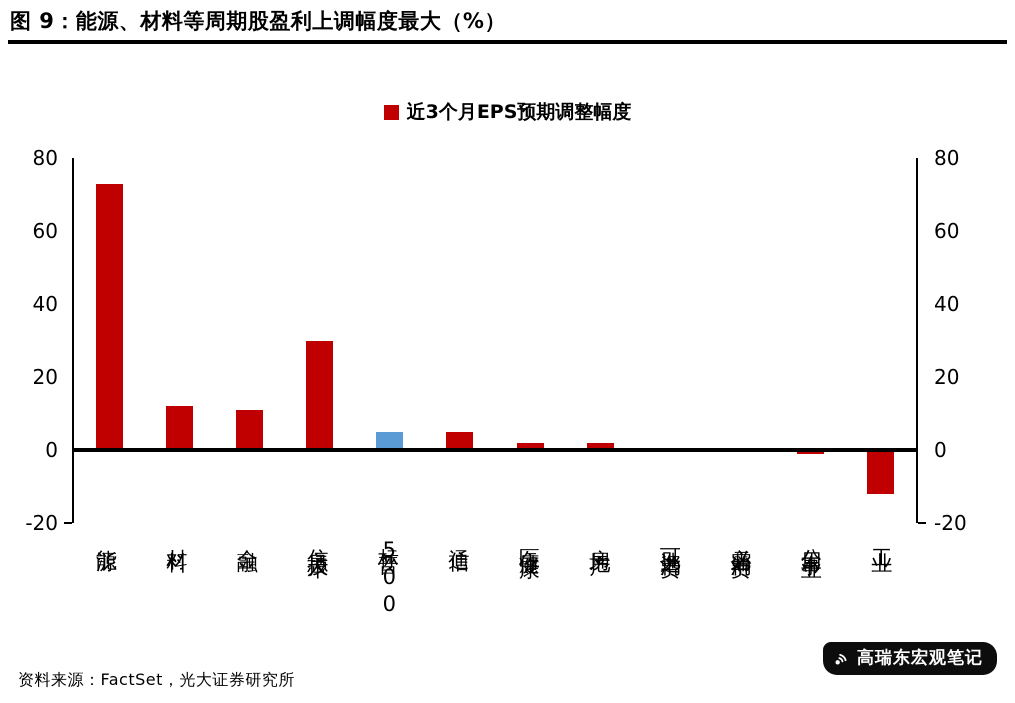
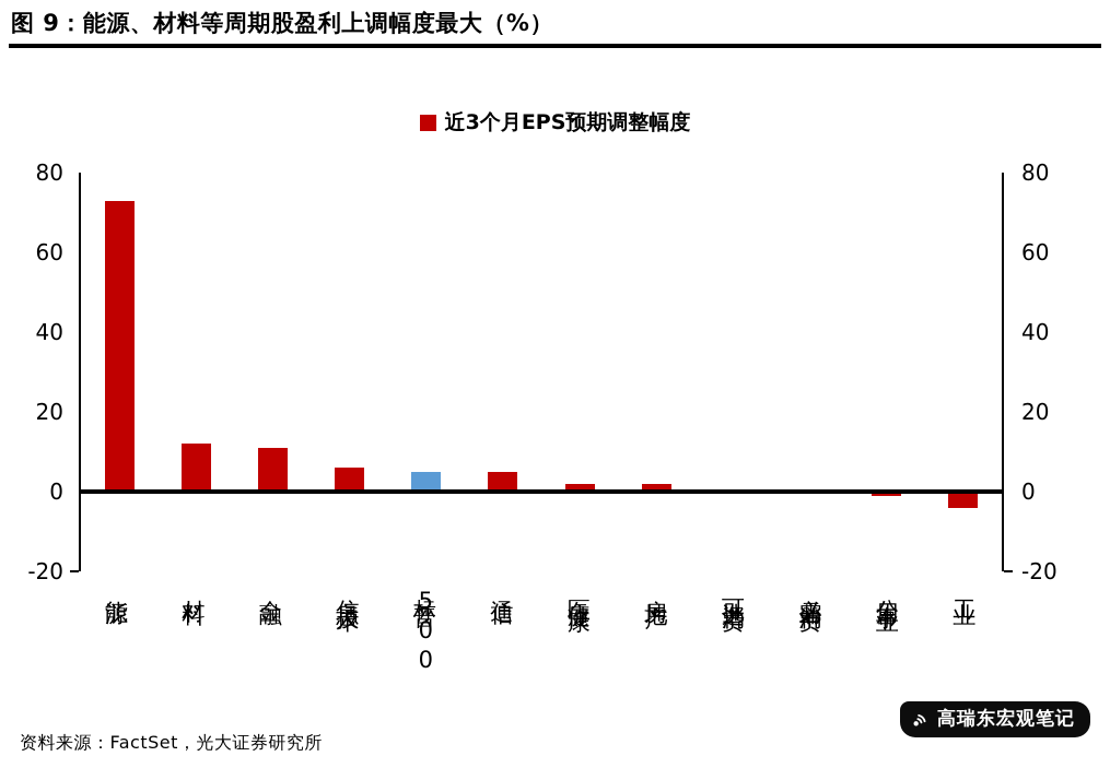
信息技术: 30 -> 6
工业: -12 -> -4
